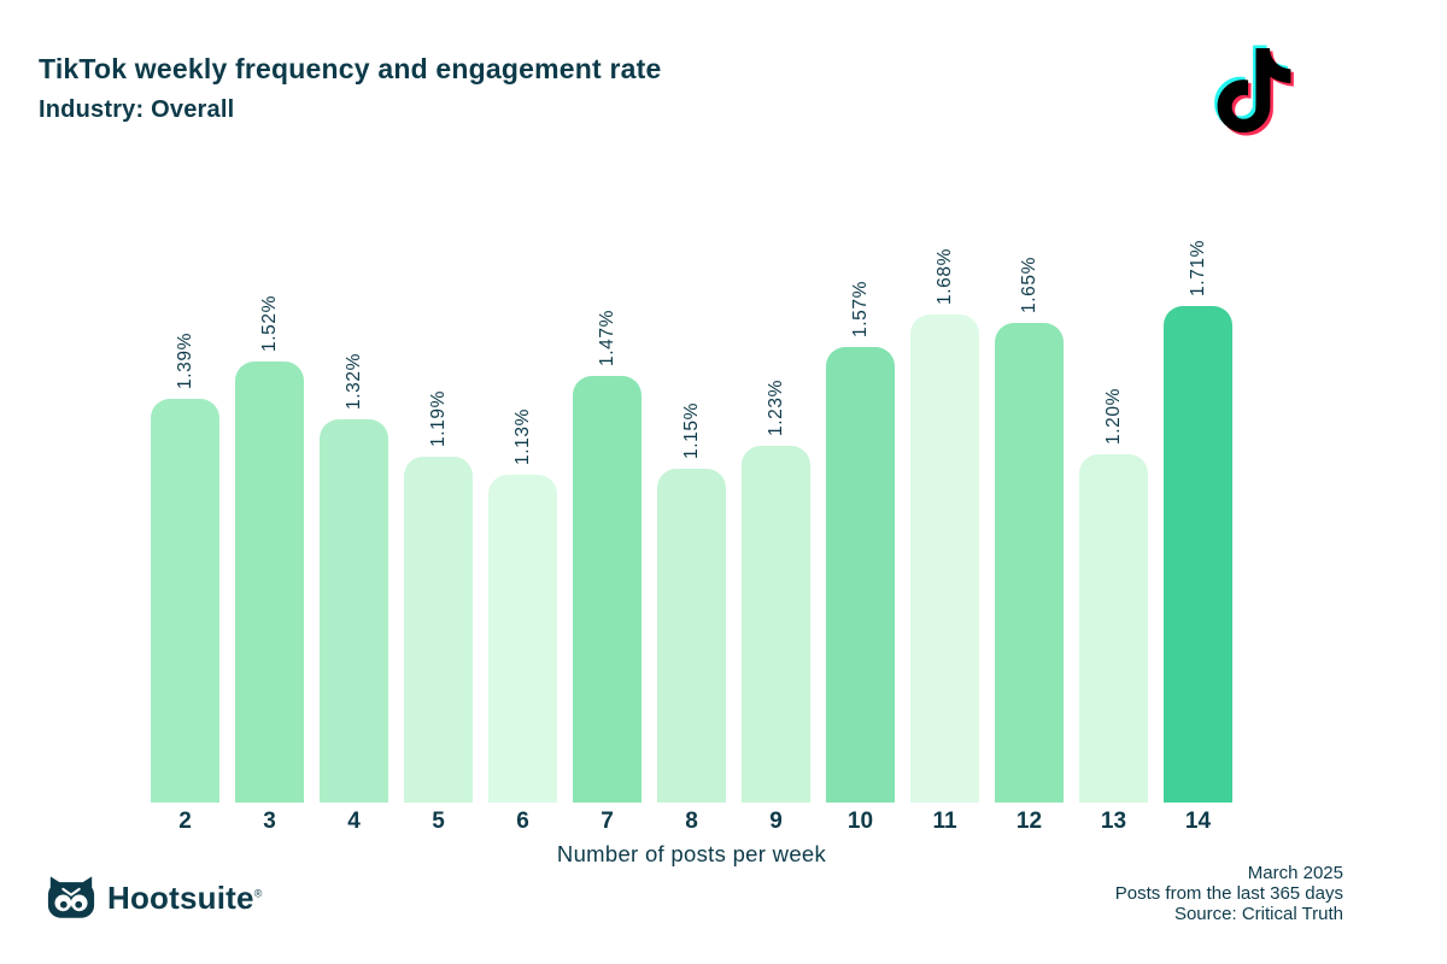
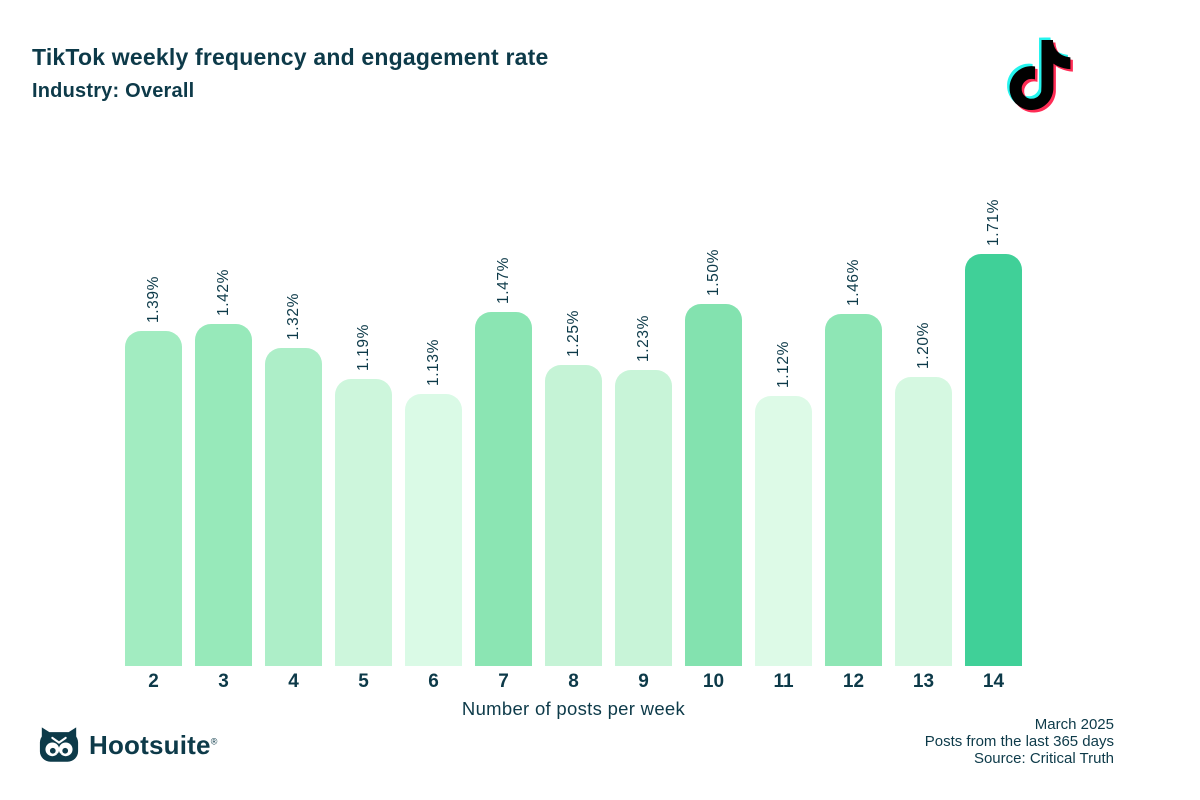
3: 1.52% -> 1.42%
8: 1.15% -> 1.25%
10: 1.57% -> 1.50%
11: 1.68% -> 1.12%
12: 1.65% -> 1.46%
